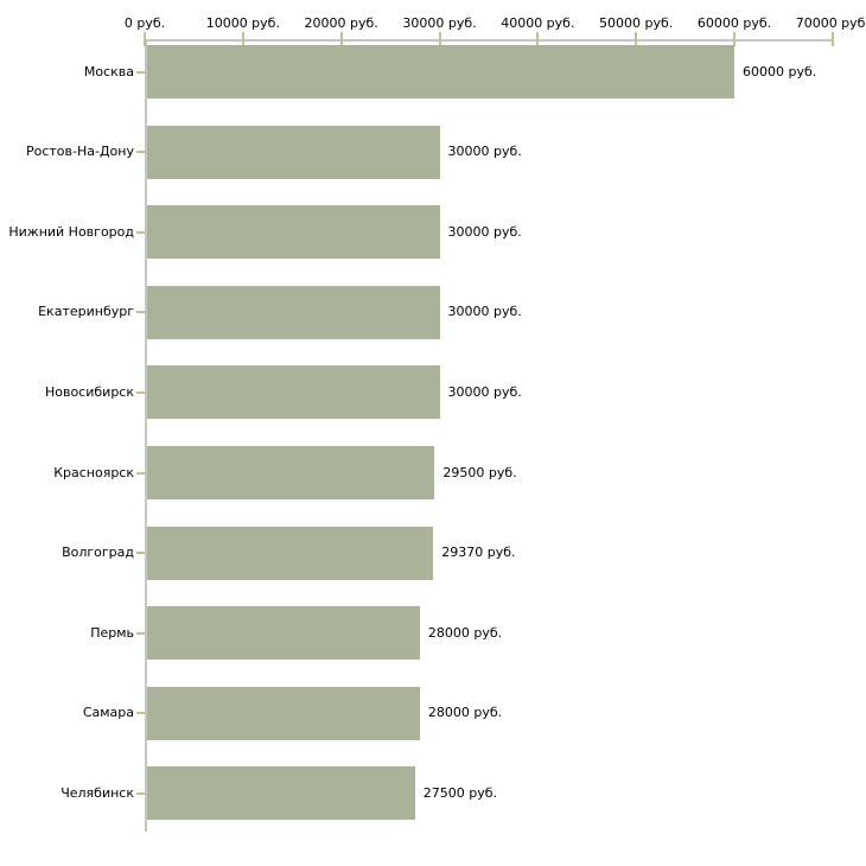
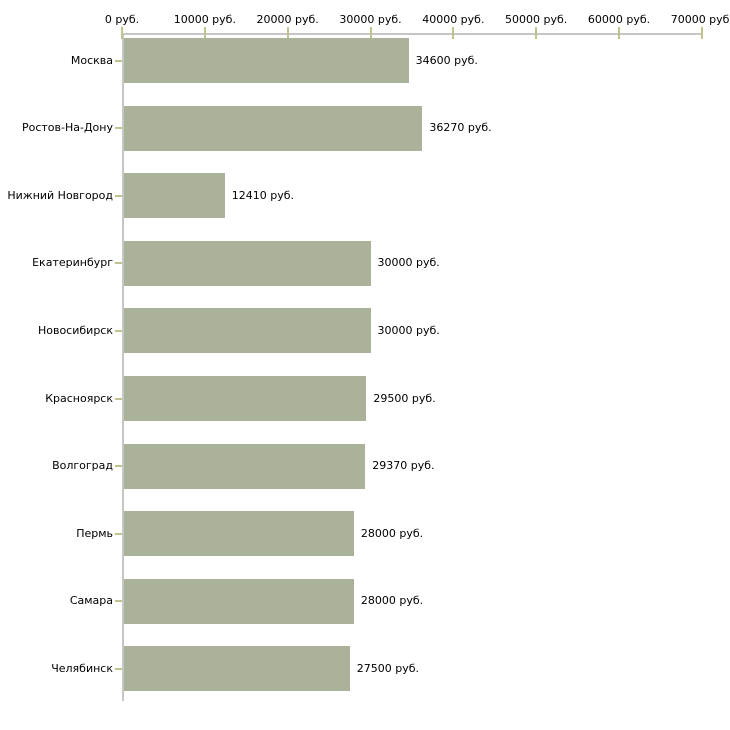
Москва: 60000 -> 34600
Ростов-На-Дону: 30000 -> 36270
Нижний Новгород: 30000 -> 12410
